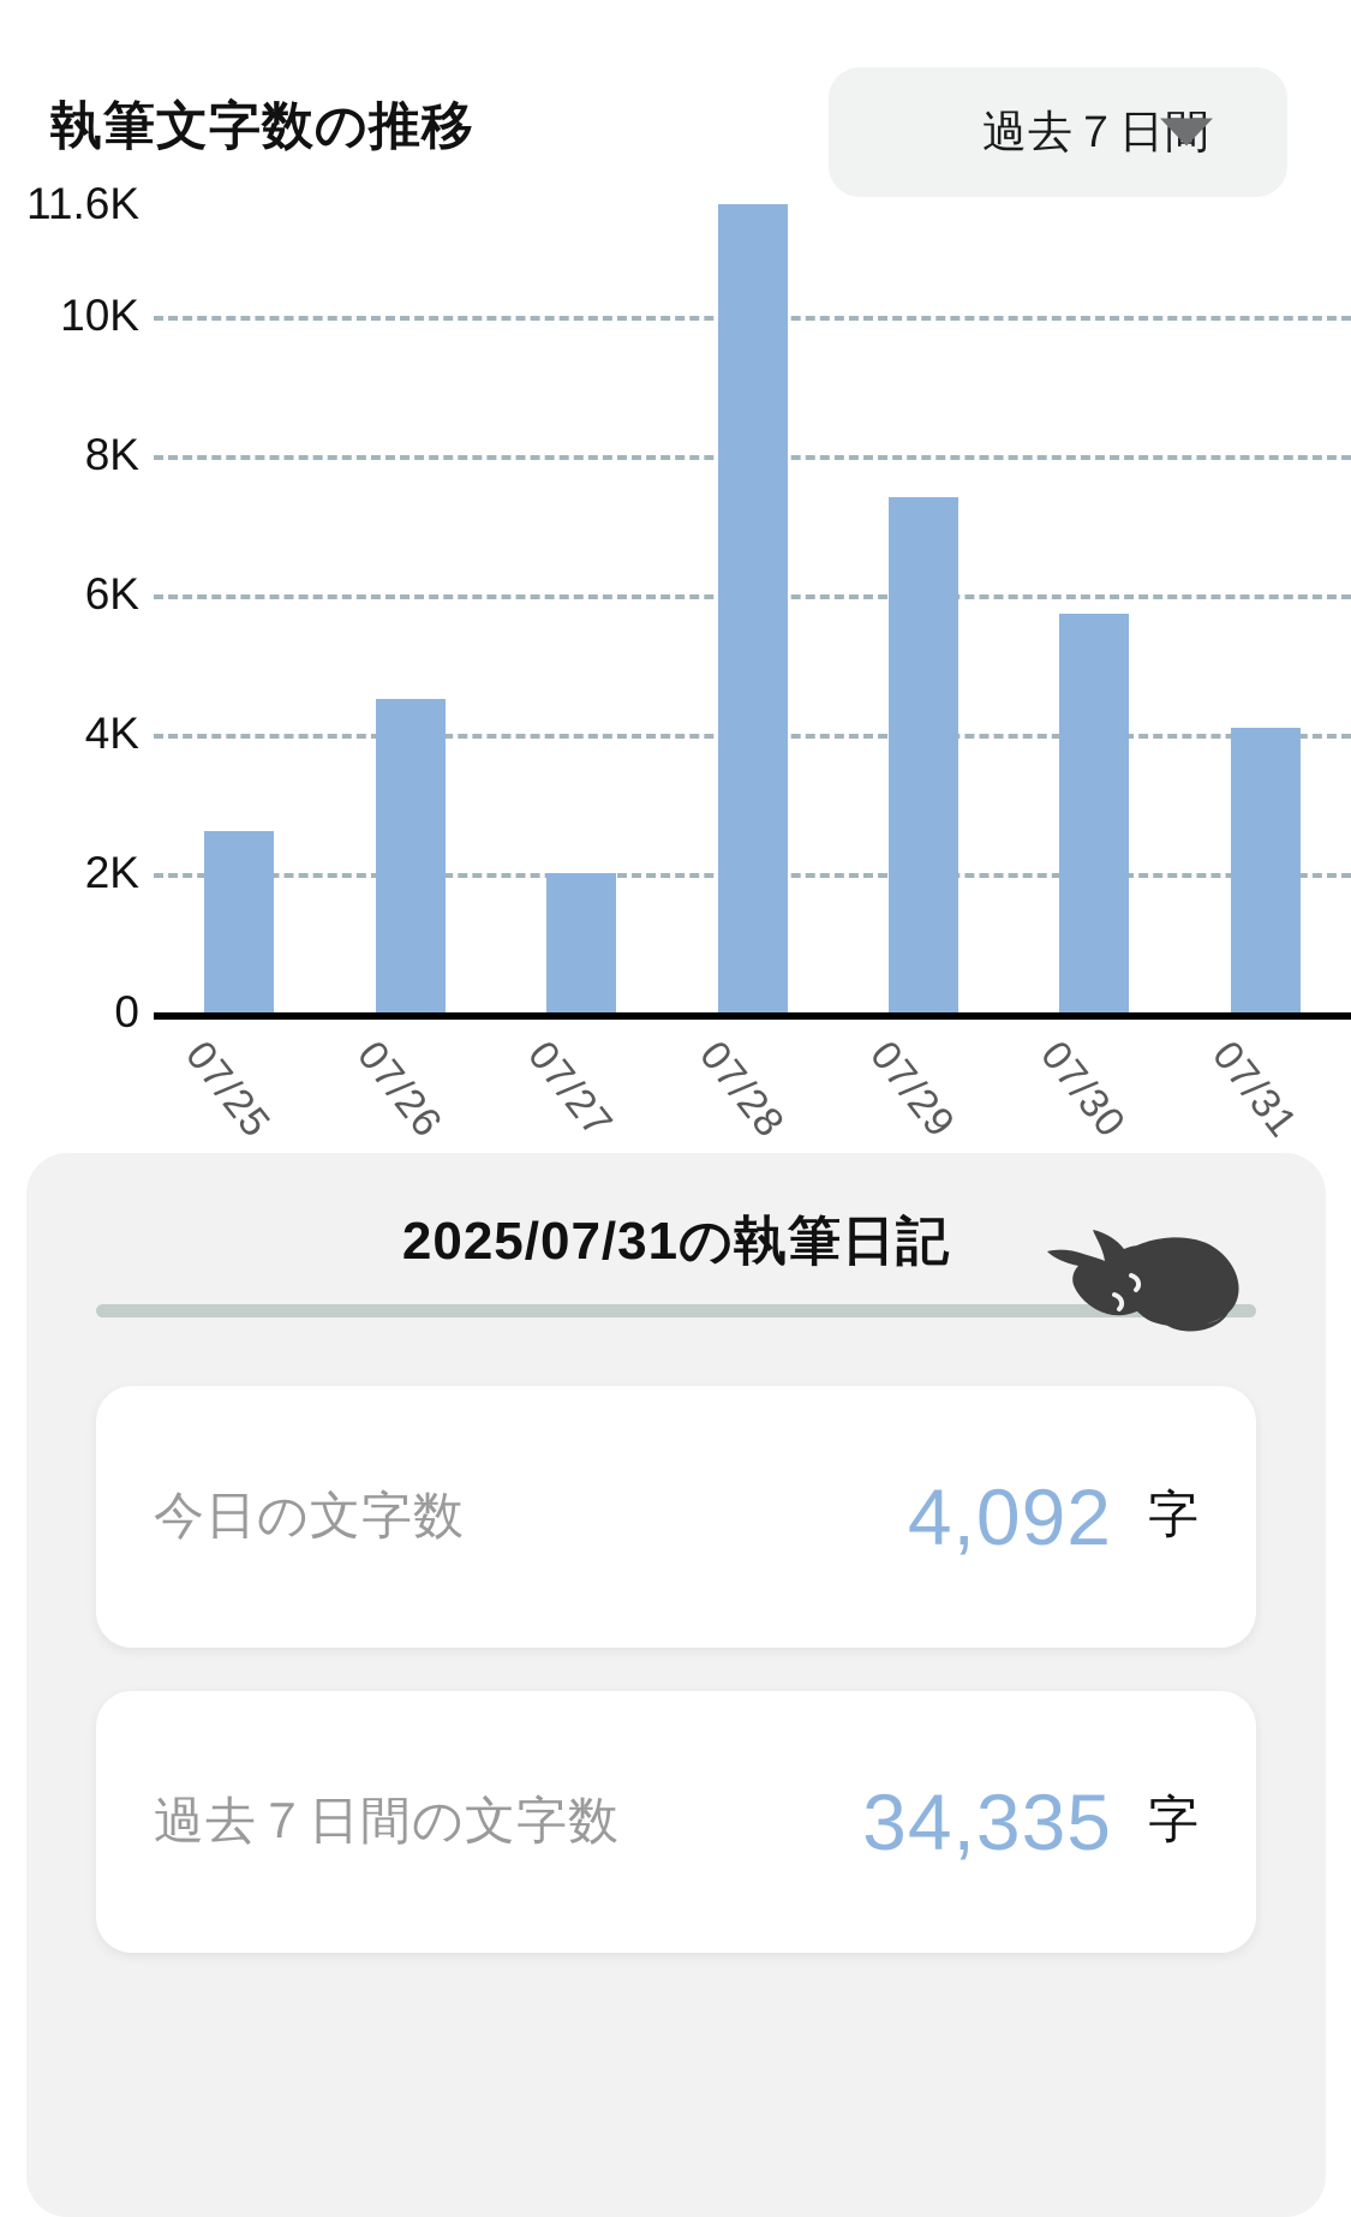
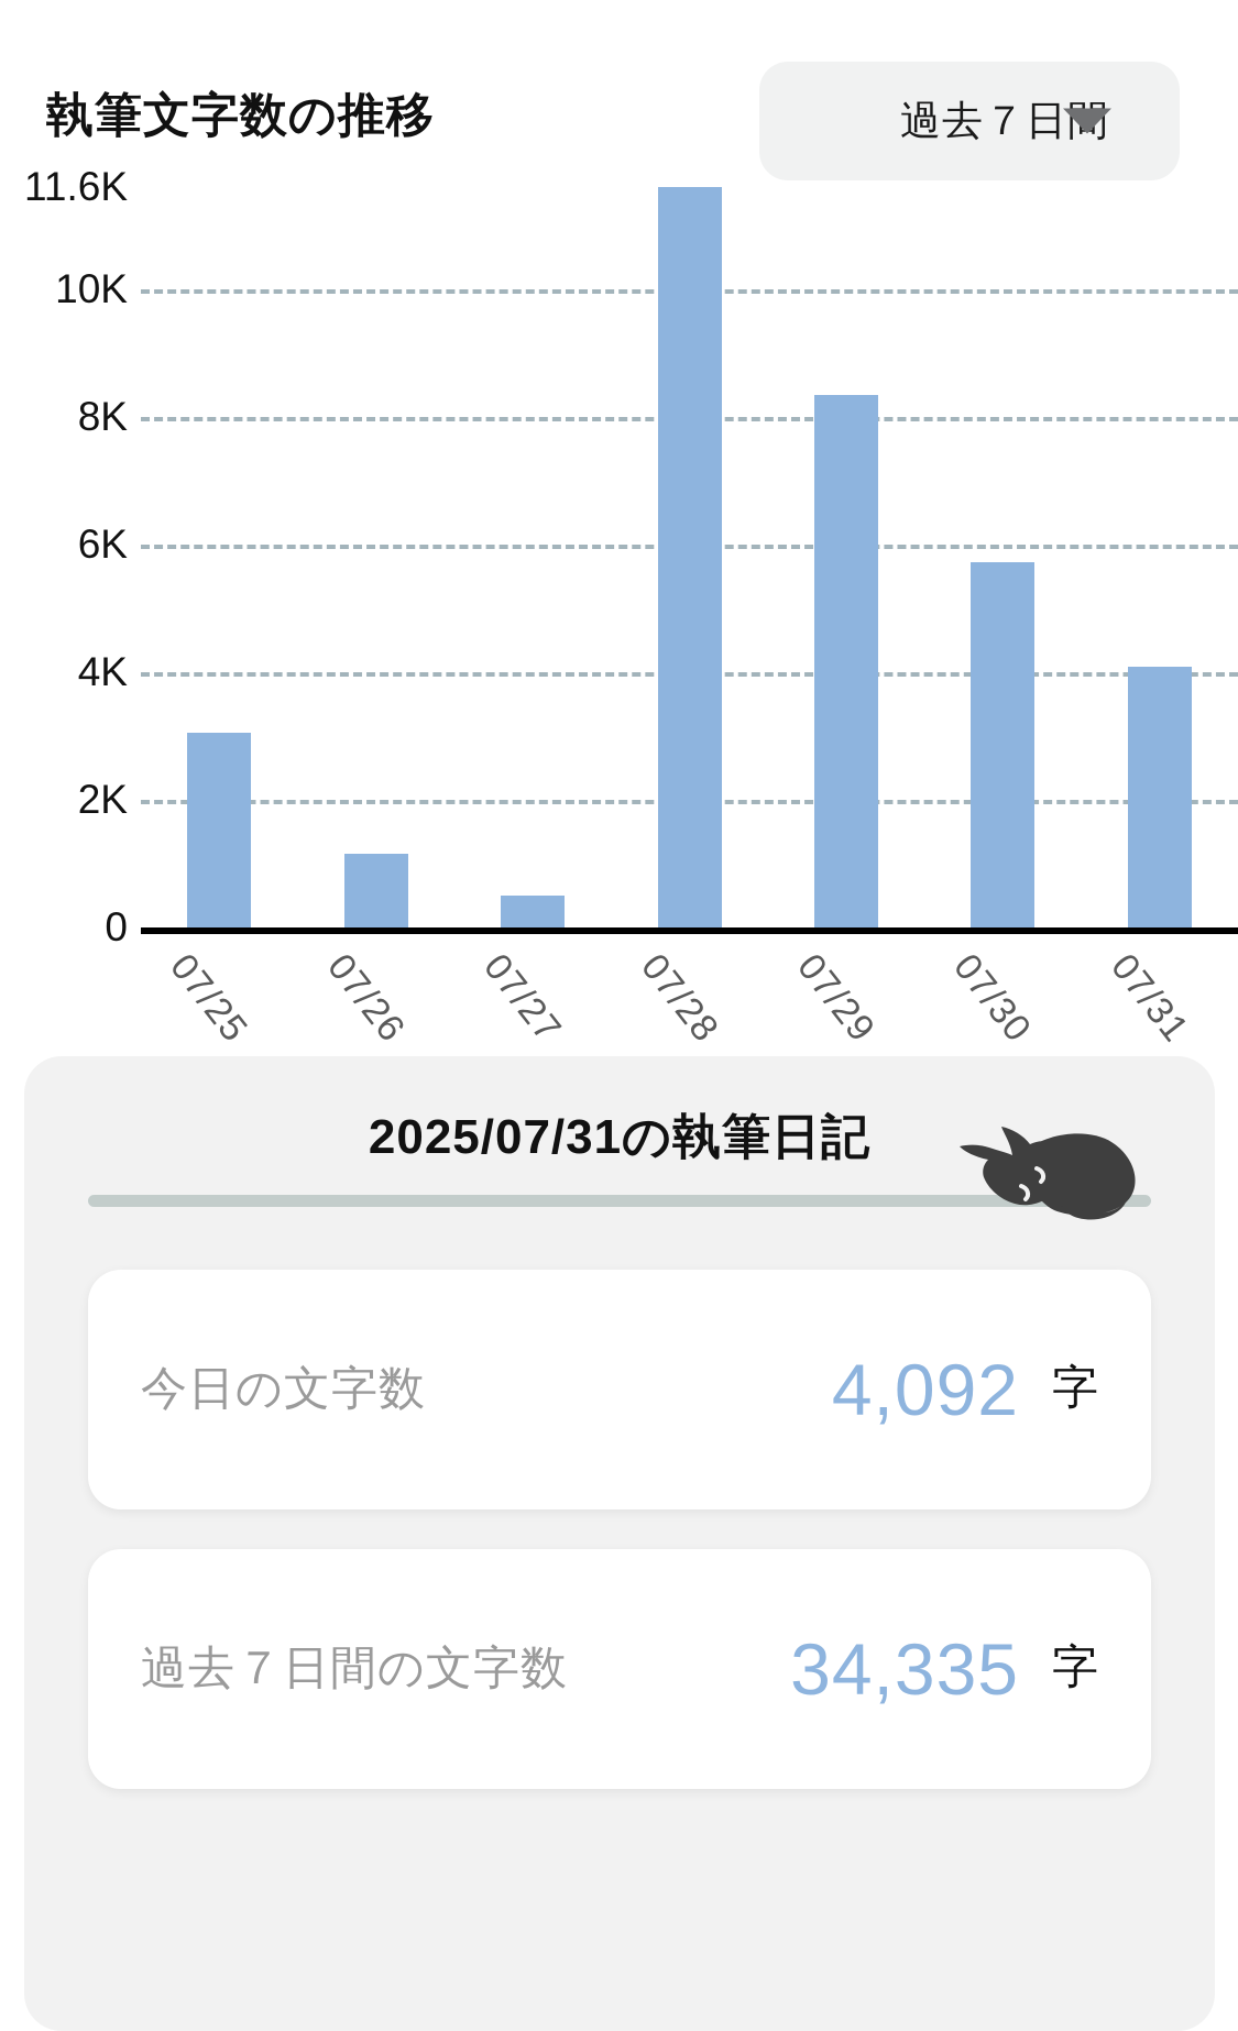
07/25: 2.6K -> 3.0K
07/26: 4.5K -> 1.2K
07/27: 2.0K -> 0.5K
07/29: 7.4K -> 8.4K
